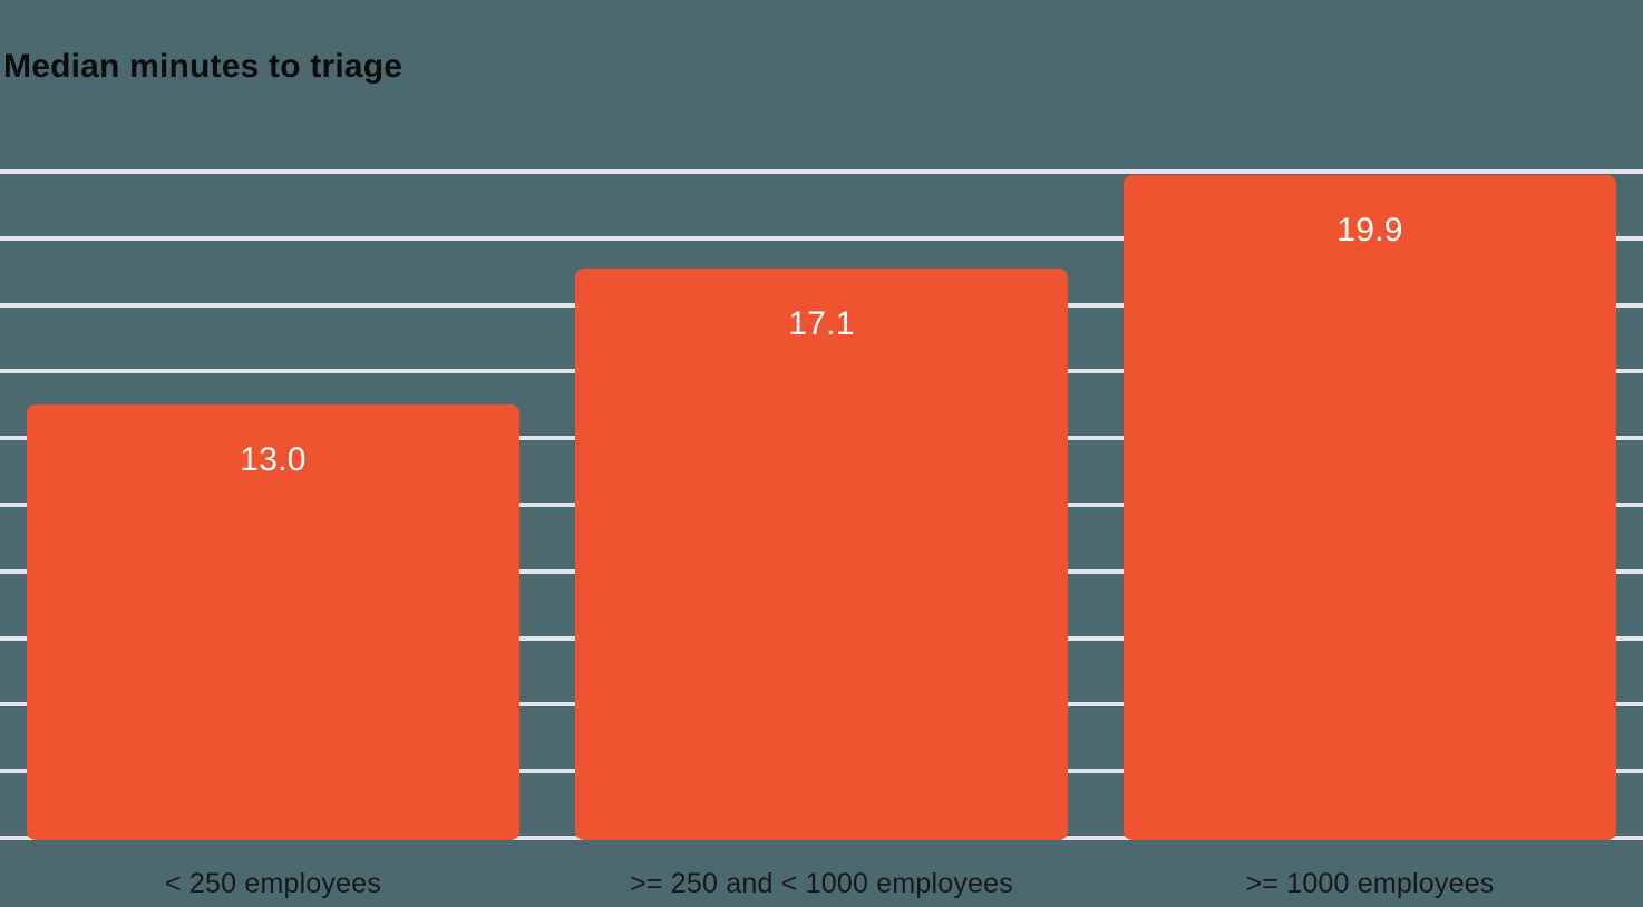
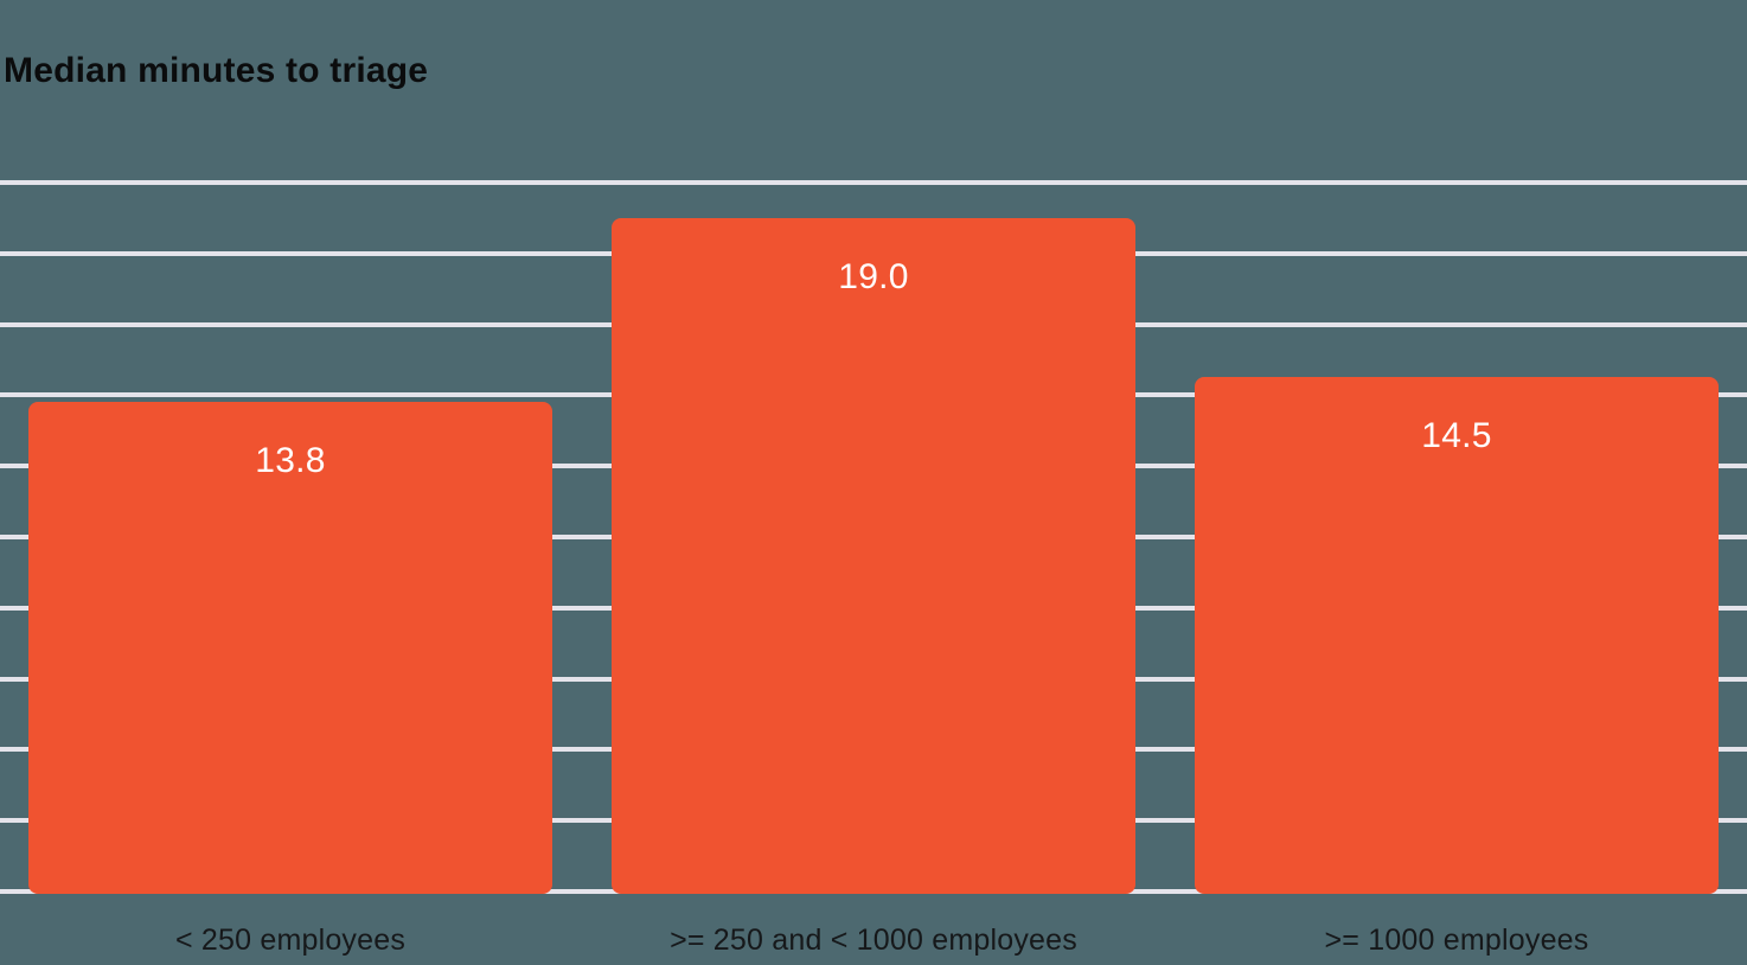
< 250 employees: 13.0 -> 13.8
>= 250 and < 1000 employees: 17.1 -> 19.0
>= 1000 employees: 19.9 -> 14.5
